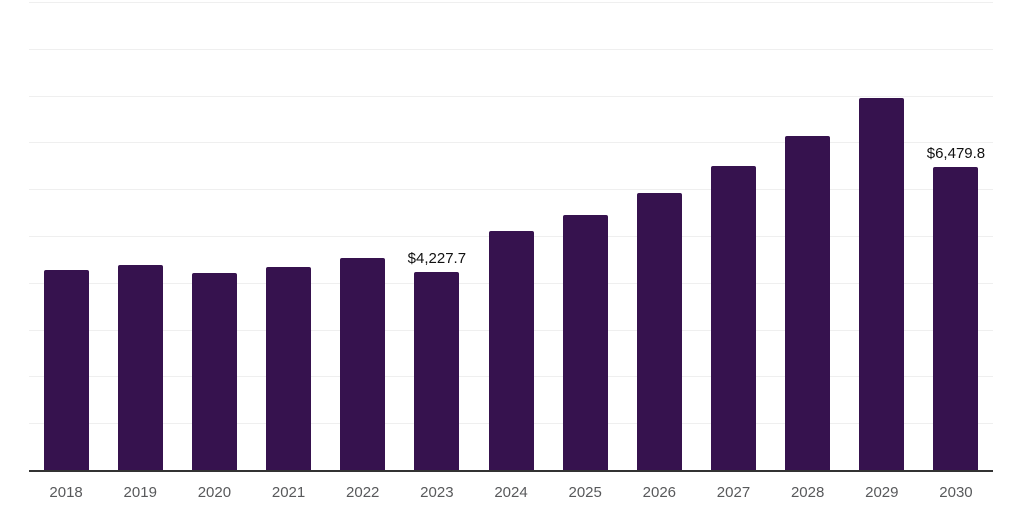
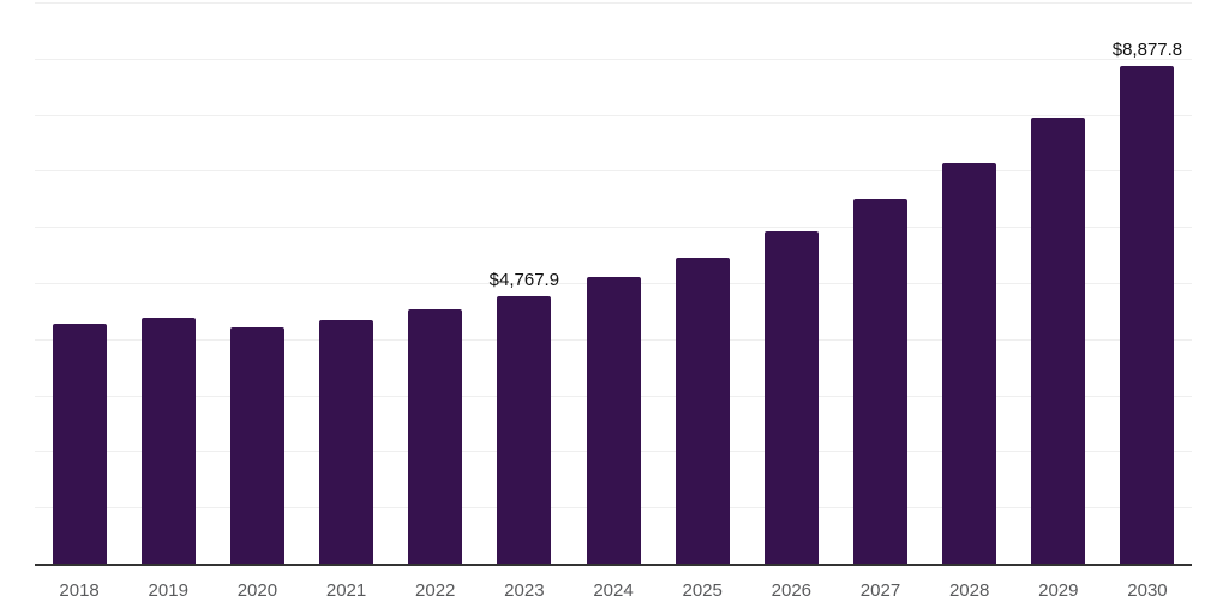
2023: $4,227.7 -> $4,767.9
2030: $6,479.8 -> $8,877.8
